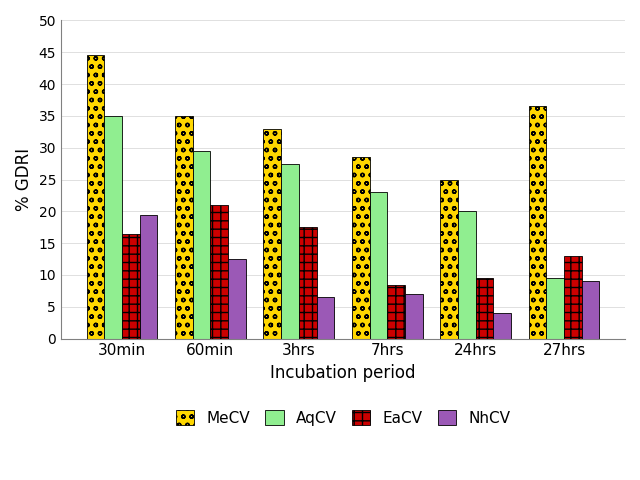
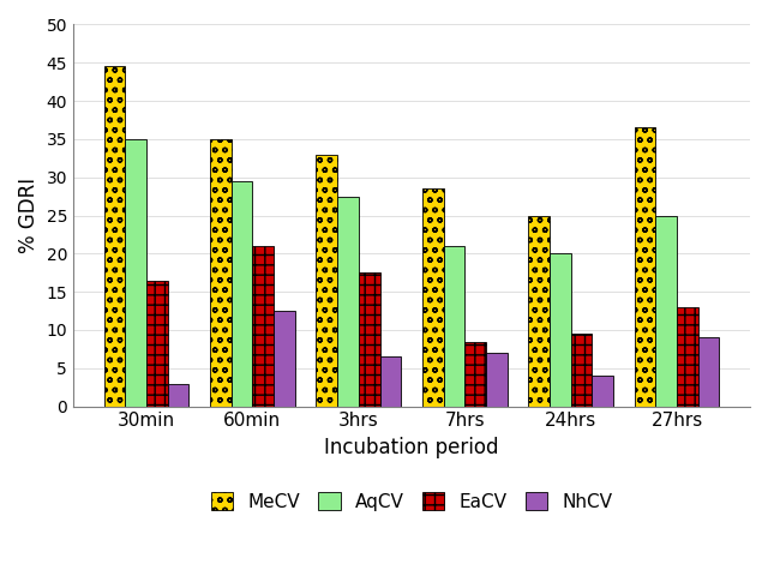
NhCV/30min: 19.4 -> 3.0
AqCV/7hrs: 23.0 -> 21.0
AqCV/27hrs: 9.6 -> 25.0
